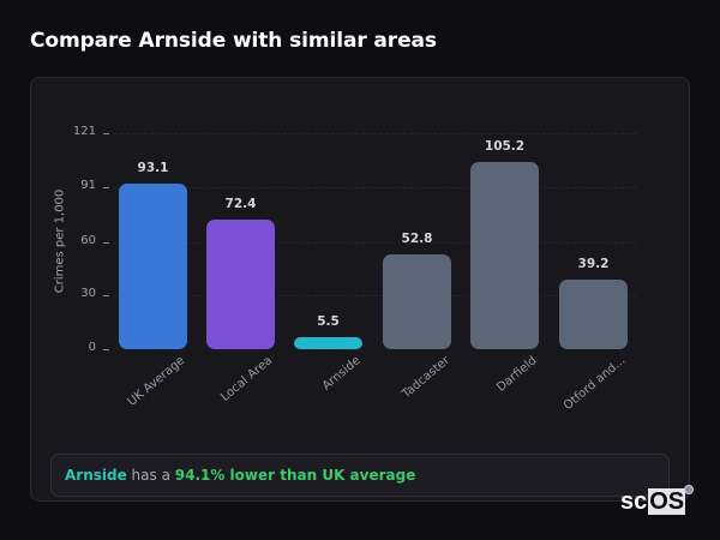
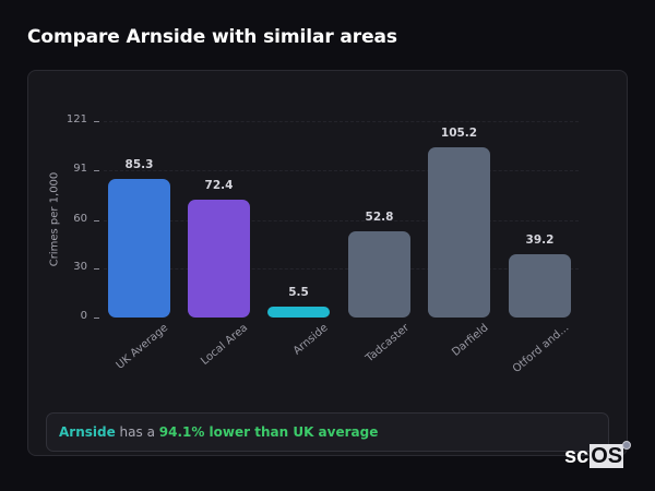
UK Average: 93.1 -> 85.3
